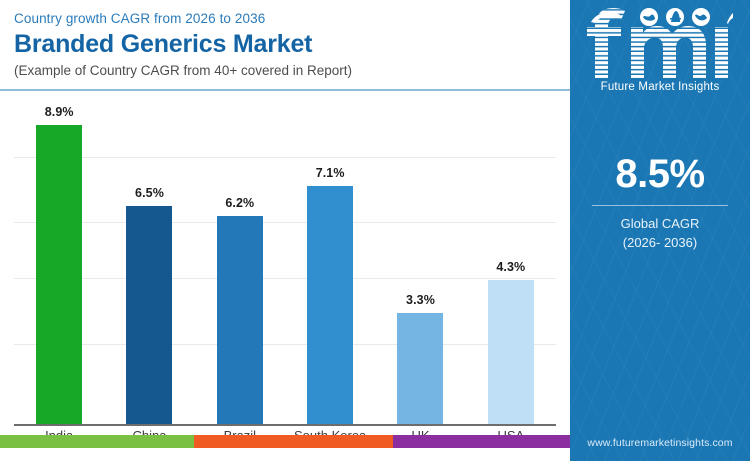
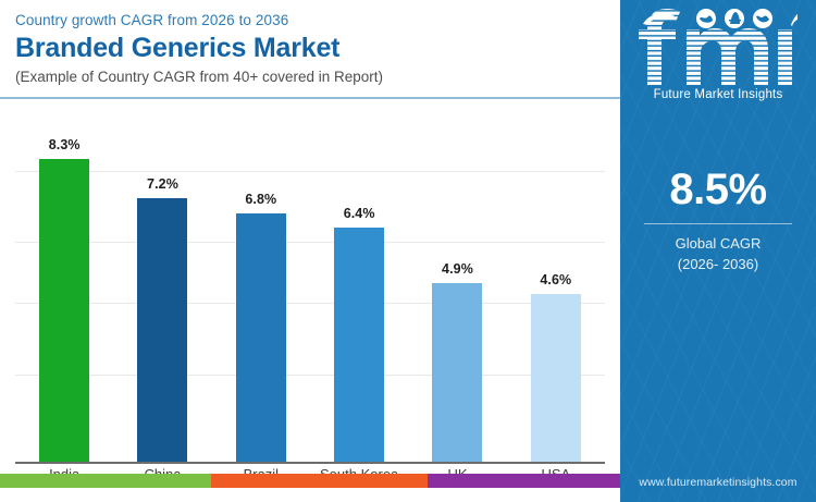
India: 8.9% -> 8.3%
China: 6.5% -> 7.2%
Brazil: 6.2% -> 6.8%
South Korea: 7.1% -> 6.4%
UK: 3.3% -> 4.9%
USA: 4.3% -> 4.6%
